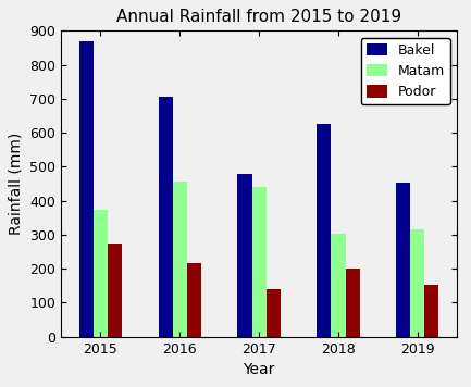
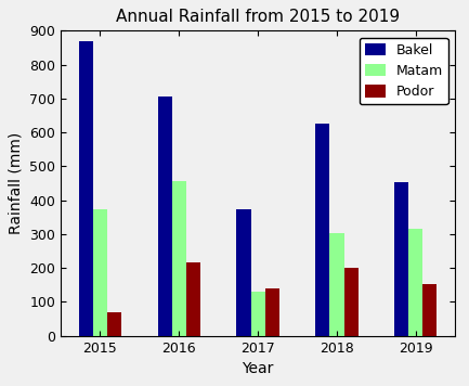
Podor/2015: 275 -> 70
Bakel/2017: 478 -> 375
Matam/2017: 440 -> 130
